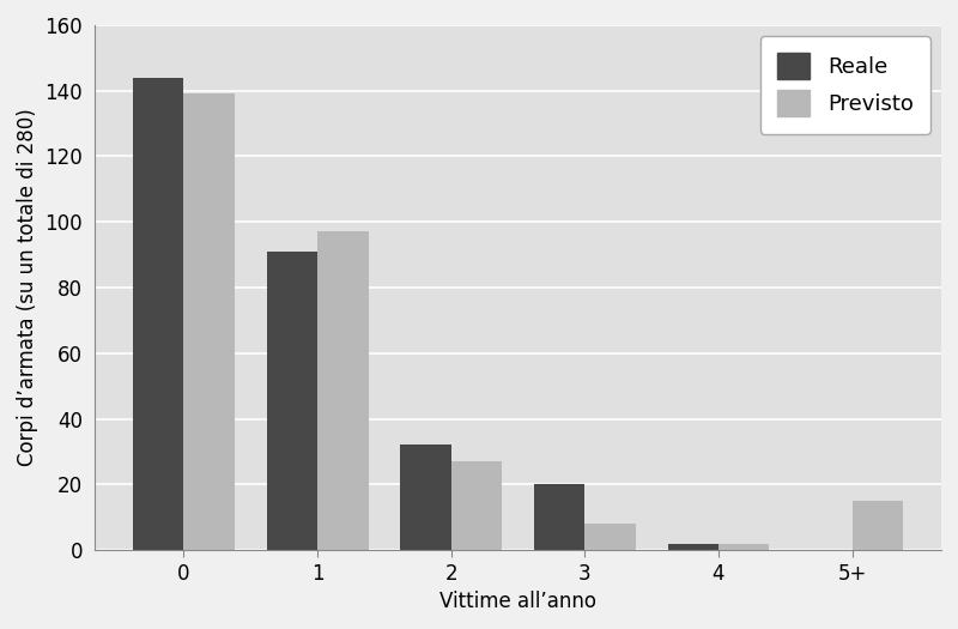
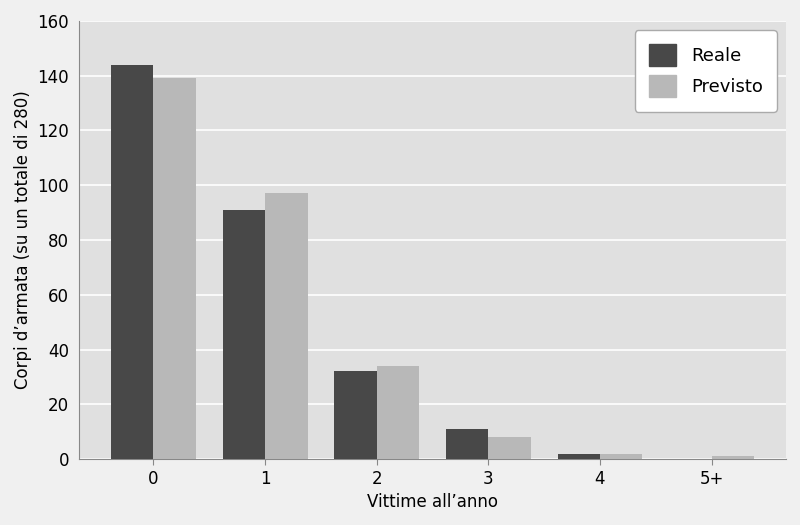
Previsto/2: 27 -> 34
Reale/3: 20 -> 11
Previsto/5+: 15 -> 1
